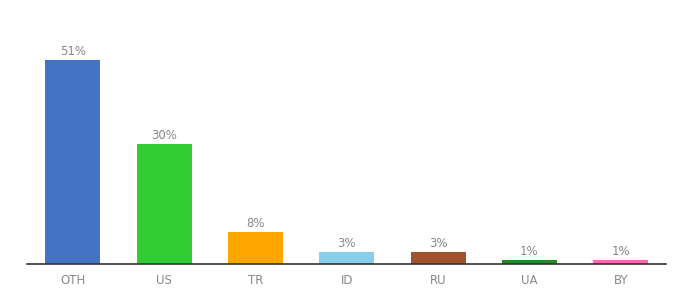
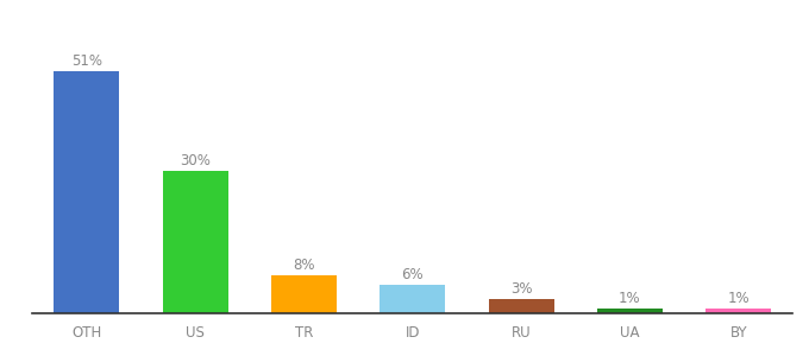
ID: 3% -> 6%
